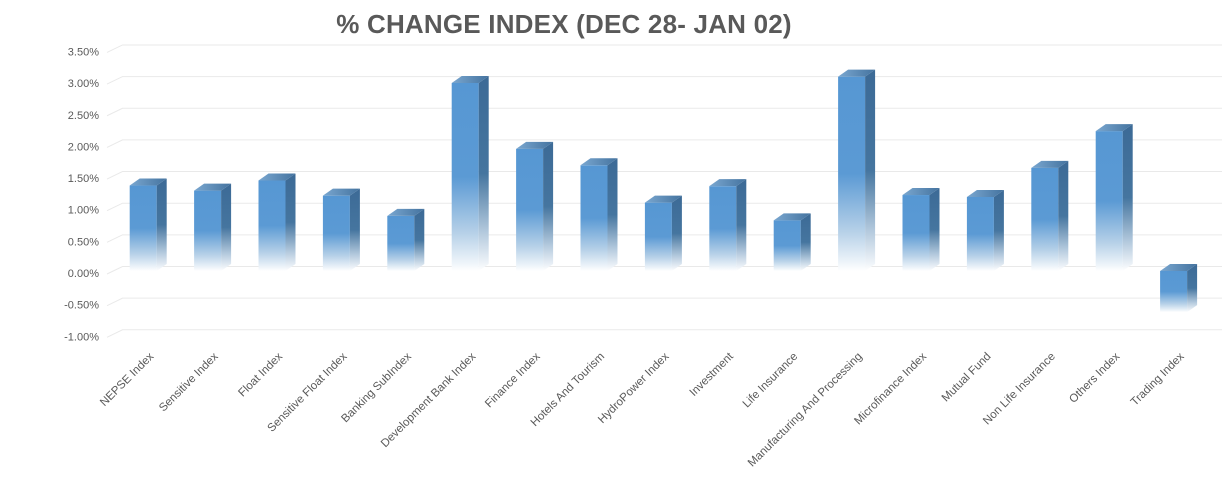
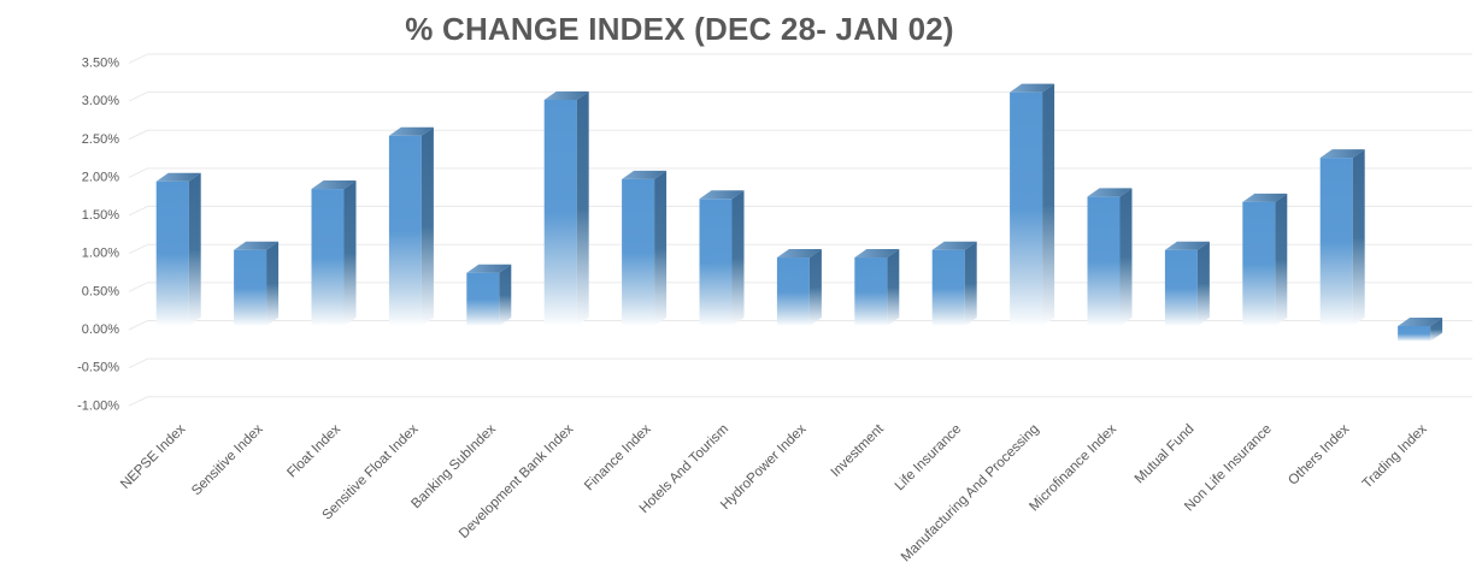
NEPSE Index: 1.4% -> 1.9%
Sensitive Index: 1.3% -> 1.0%
Float Index: 1.4% -> 1.8%
Sensitive Float Index: 1.2% -> 2.5%
Banking SubIndex: 0.9% -> 0.7%
HydroPower Index: 1.1% -> 0.9%
Investment: 1.3% -> 0.9%
Life Insurance: 0.8% -> 1.0%
Microfinance Index: 1.2% -> 1.7%
Mutual Fund: 1.2% -> 1.0%
Trading Index: -0.7% -> -0.2%
